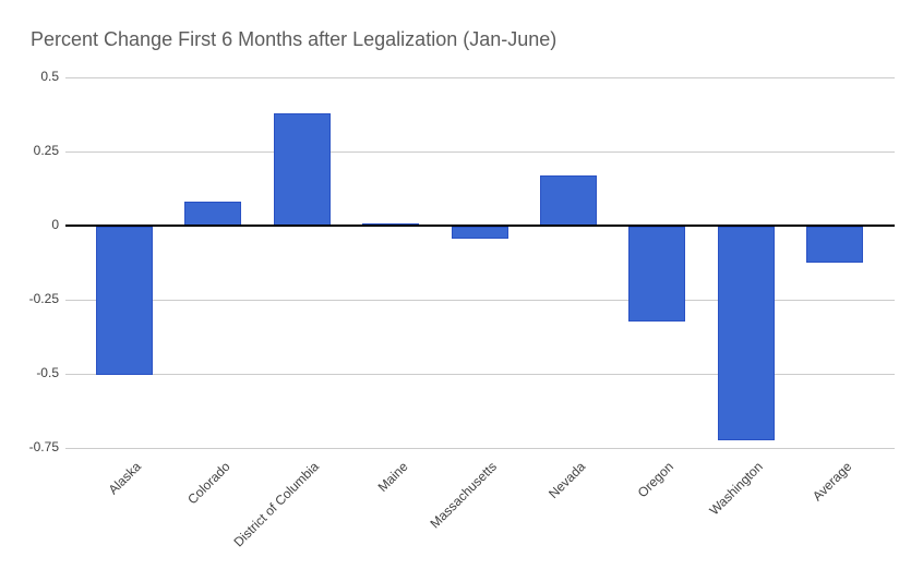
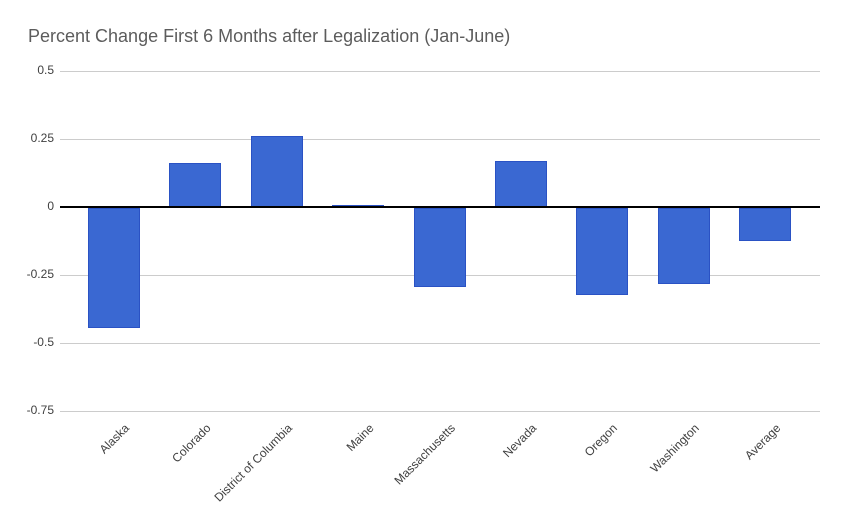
Alaska: -0.50 -> -0.44
Colorado: 0.08 -> 0.16
District of Columbia: 0.38 -> 0.26
Massachusetts: -0.04 -> -0.29
Washington: -0.72 -> -0.28
